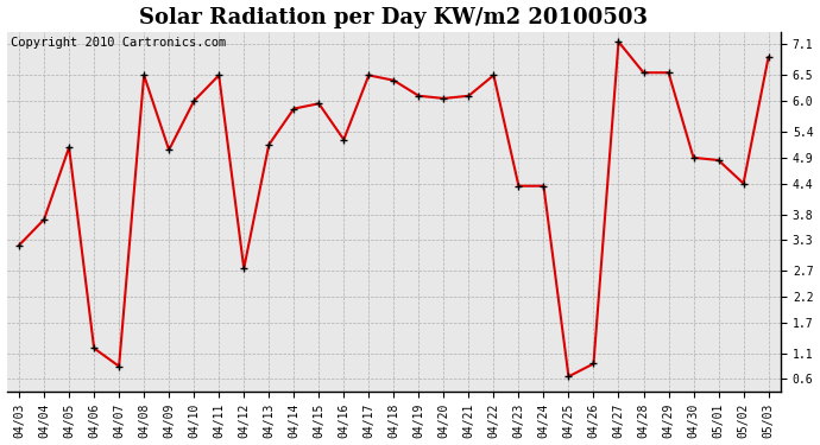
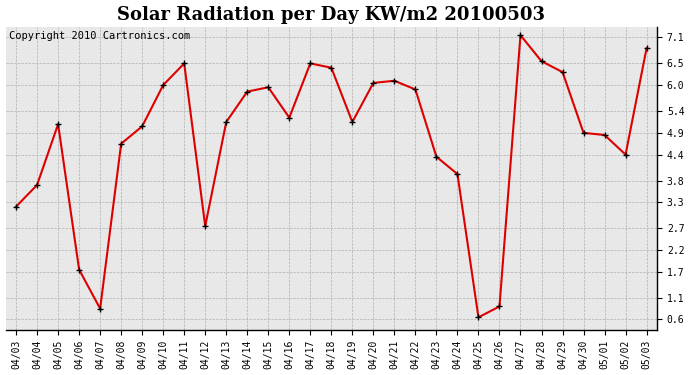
04/06: 1.20 -> 1.75
04/08: 6.50 -> 4.65
04/19: 6.10 -> 5.15
04/22: 6.50 -> 5.90
04/24: 4.35 -> 3.95
04/29: 6.55 -> 6.30
